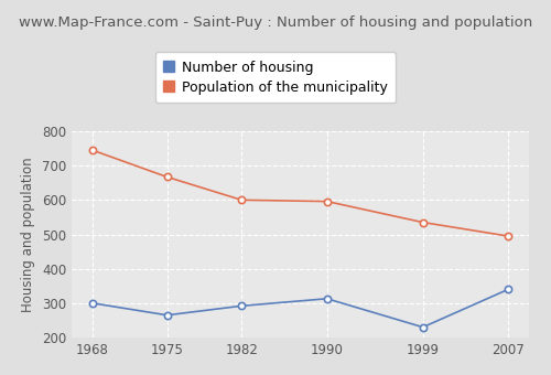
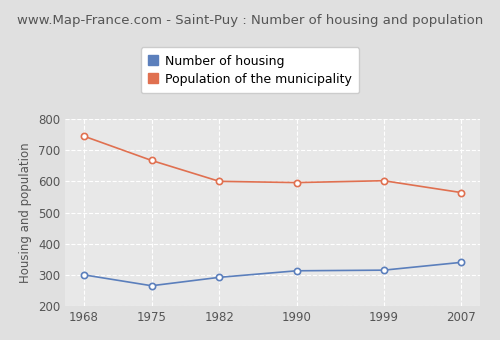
Number of housing/1999: 230 -> 315
Population of the municipality/1999: 535 -> 602
Population of the municipality/2007: 495 -> 564
